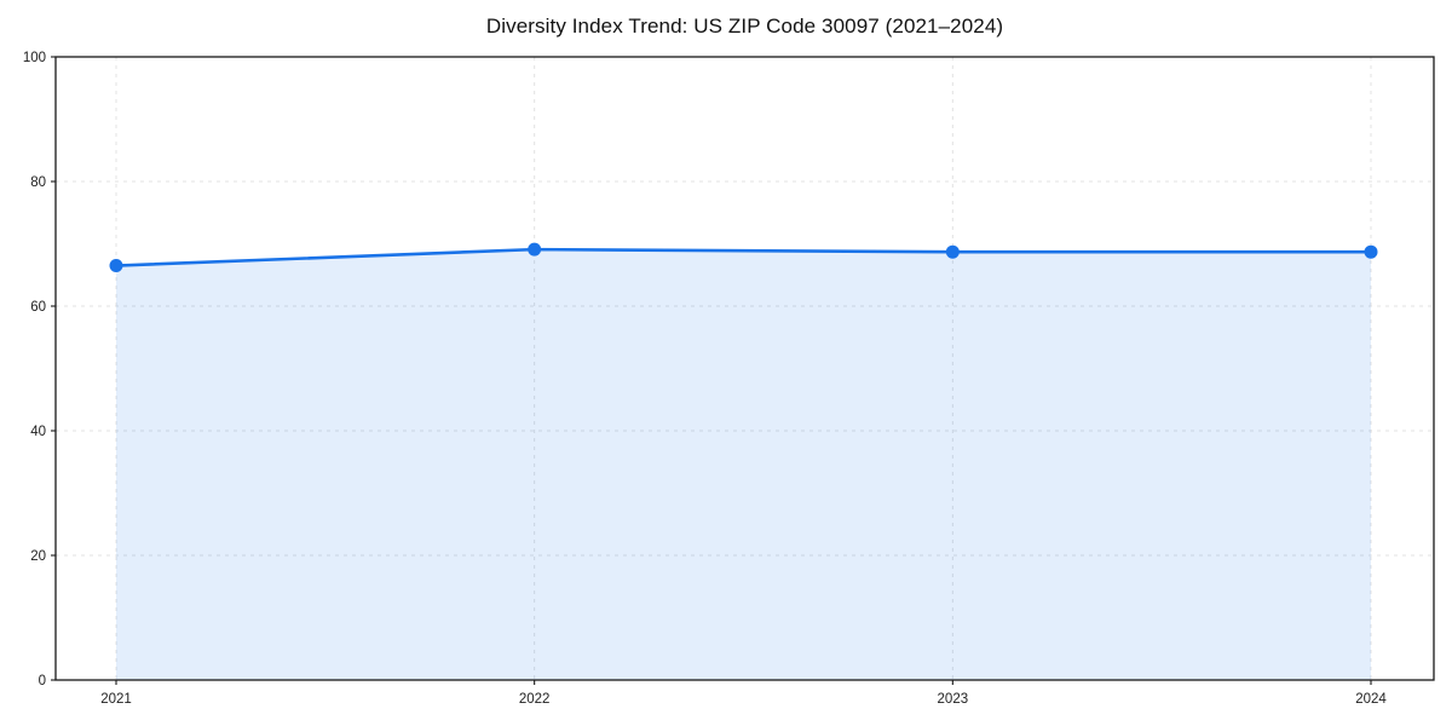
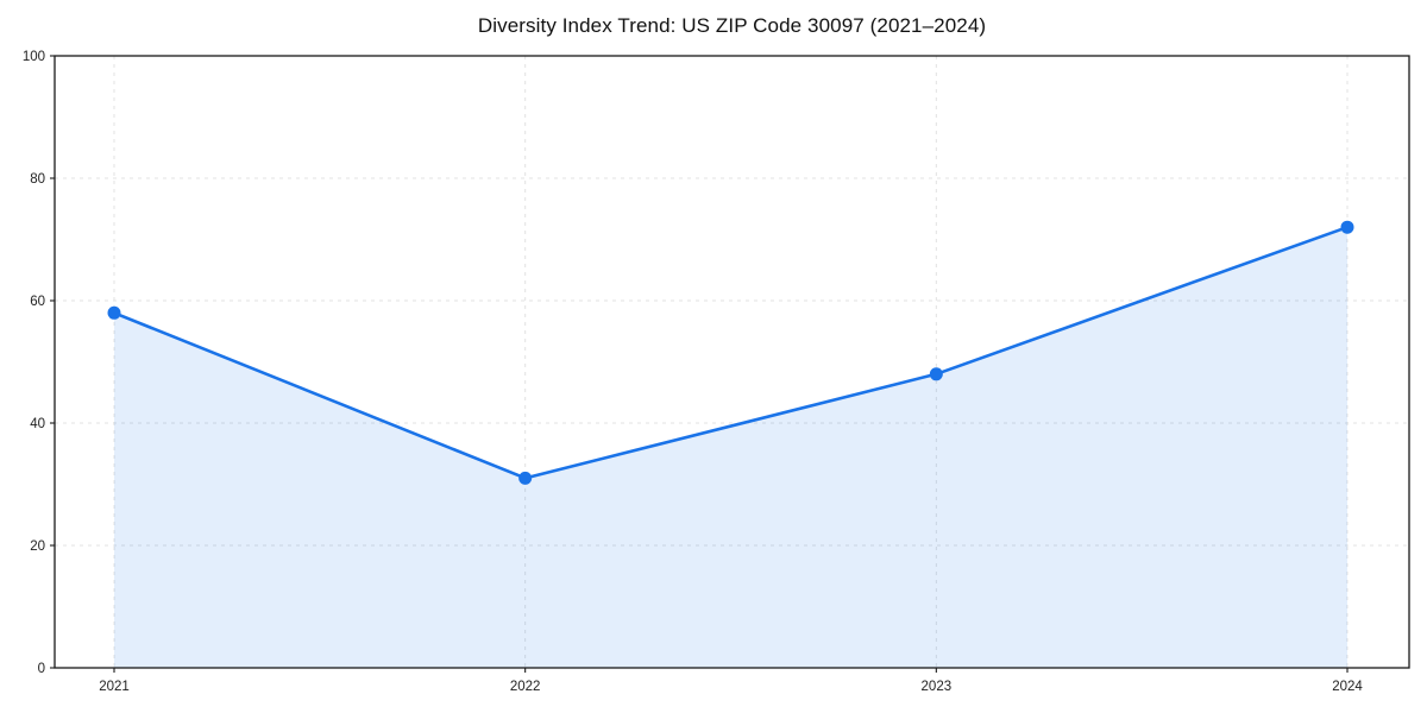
2021: 66 -> 58
2022: 69 -> 31
2023: 69 -> 48
2024: 69 -> 72
